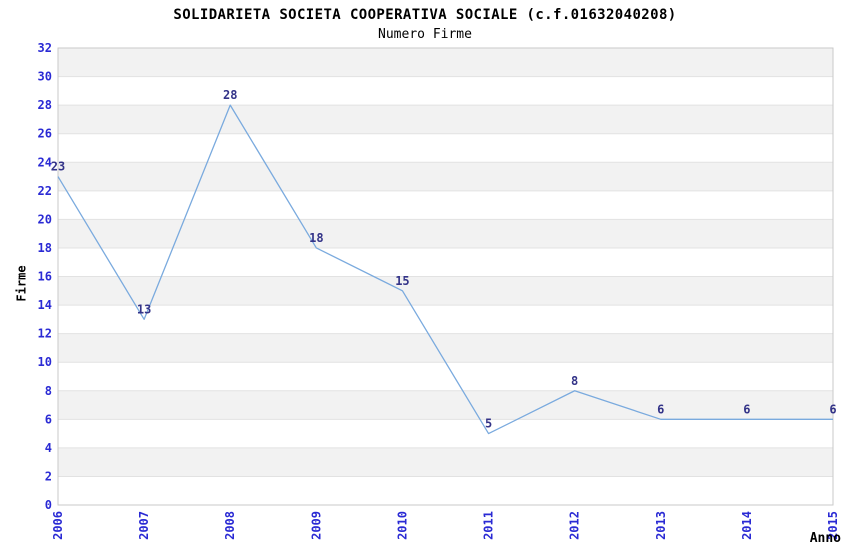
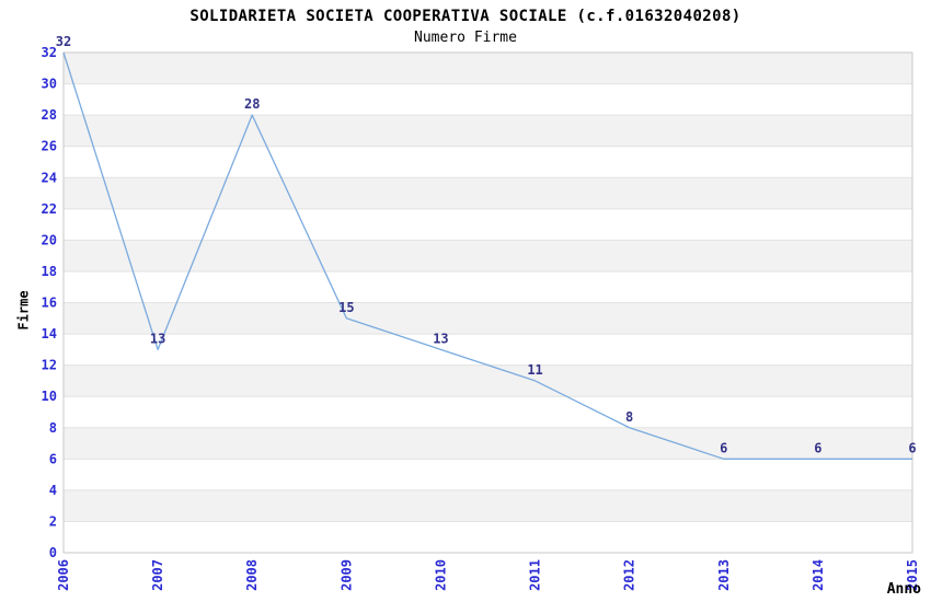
2006: 23 -> 32
2009: 18 -> 15
2010: 15 -> 13
2011: 5 -> 11
